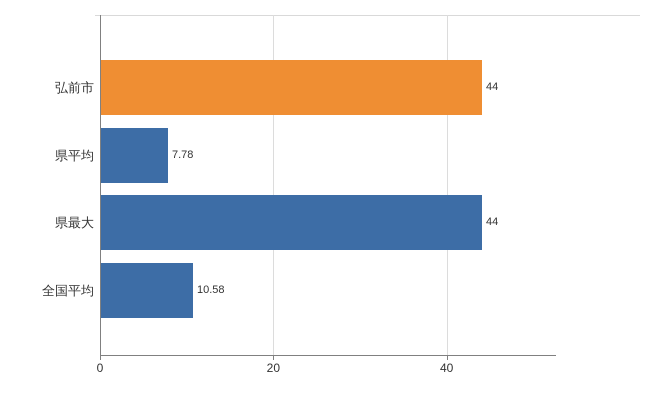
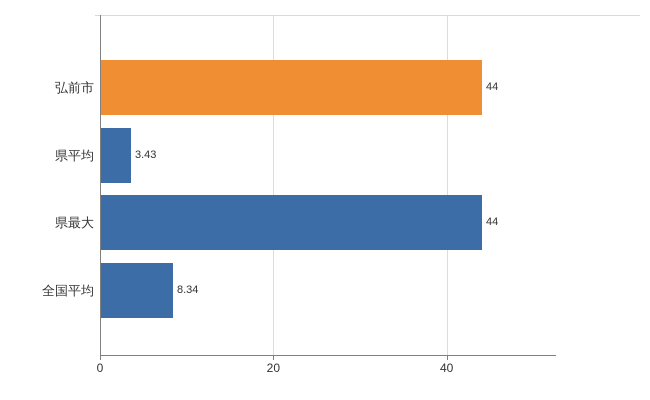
県平均: 7.78 -> 3.43
全国平均: 10.58 -> 8.34
